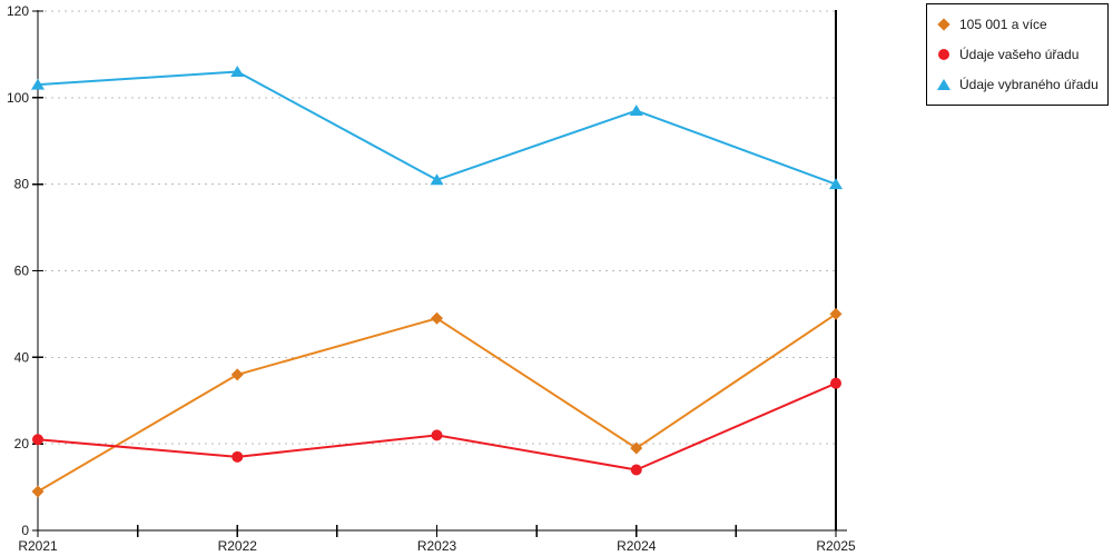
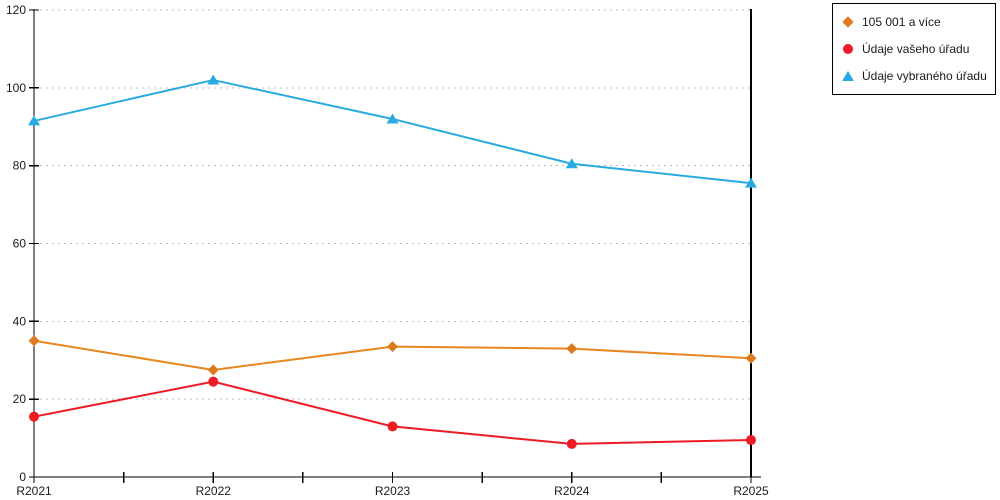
105 001 a více/R2021: 9 -> 35
Údaje vašeho úřadu/R2021: 21 -> 16
Údaje vybraného úřadu/R2021: 103 -> 92
105 001 a více/R2022: 36 -> 28
Údaje vašeho úřadu/R2022: 17 -> 24
Údaje vybraného úřadu/R2022: 106 -> 102
105 001 a více/R2023: 49 -> 34
Údaje vašeho úřadu/R2023: 22 -> 13
Údaje vybraného úřadu/R2023: 81 -> 92
105 001 a více/R2024: 19 -> 33
Údaje vašeho úřadu/R2024: 14 -> 8
Údaje vybraného úřadu/R2024: 97 -> 80
105 001 a více/R2025: 50 -> 30
Údaje vašeho úřadu/R2025: 34 -> 10
Údaje vybraného úřadu/R2025: 80 -> 76
